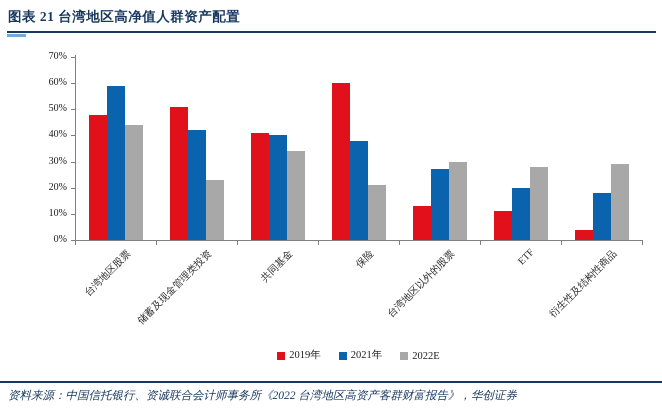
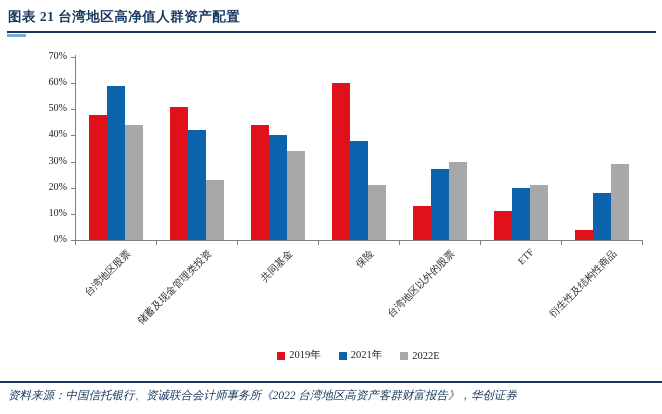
2019年/共同基金: 41% -> 44%
2022E/ETF: 28% -> 21%
